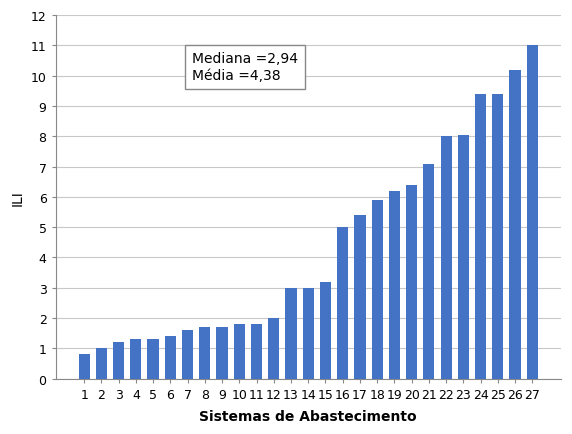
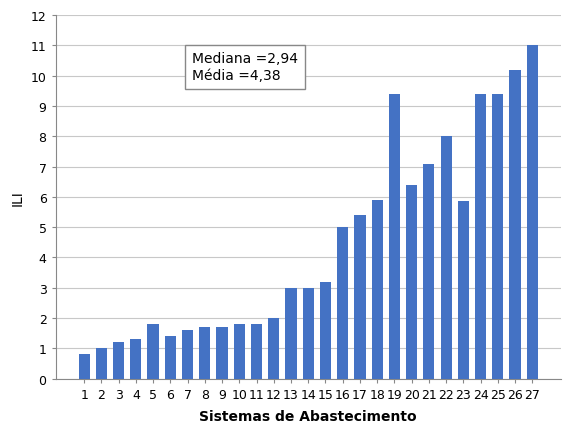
5: 1.30 -> 1.80
19: 6.20 -> 9.40
23: 8.05 -> 5.85
